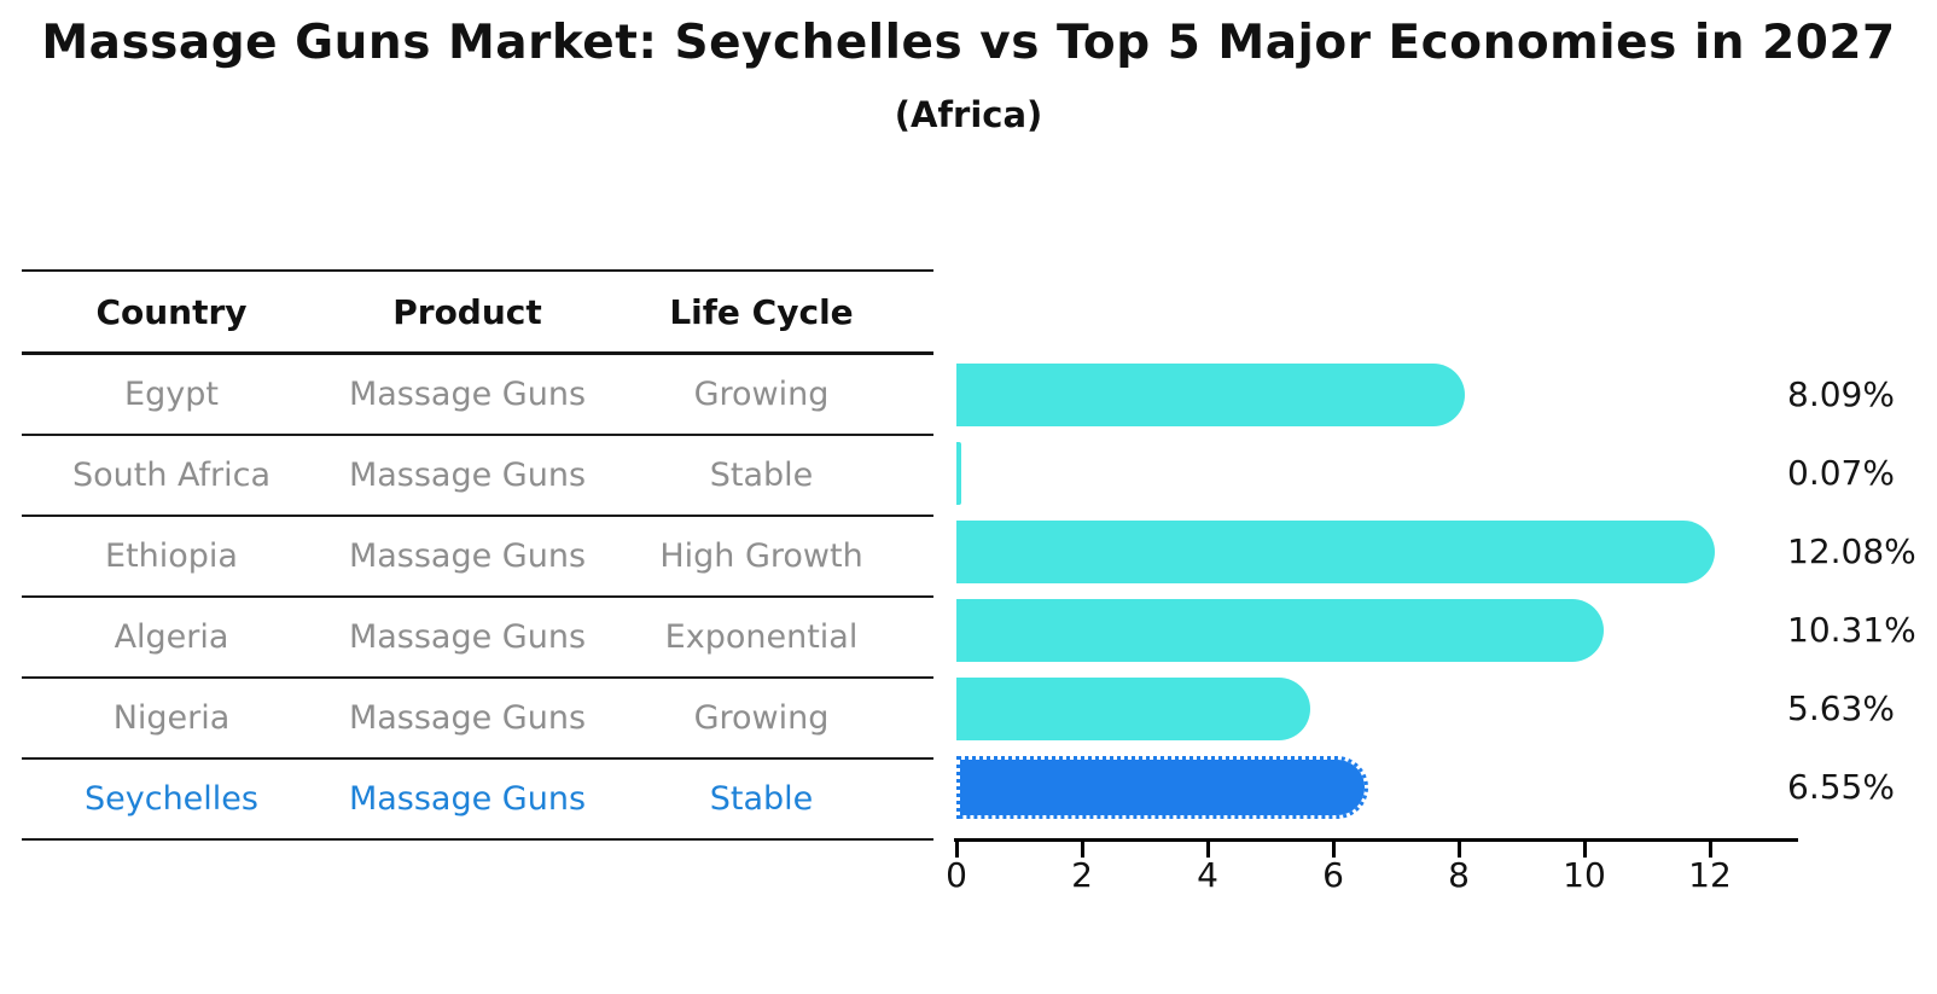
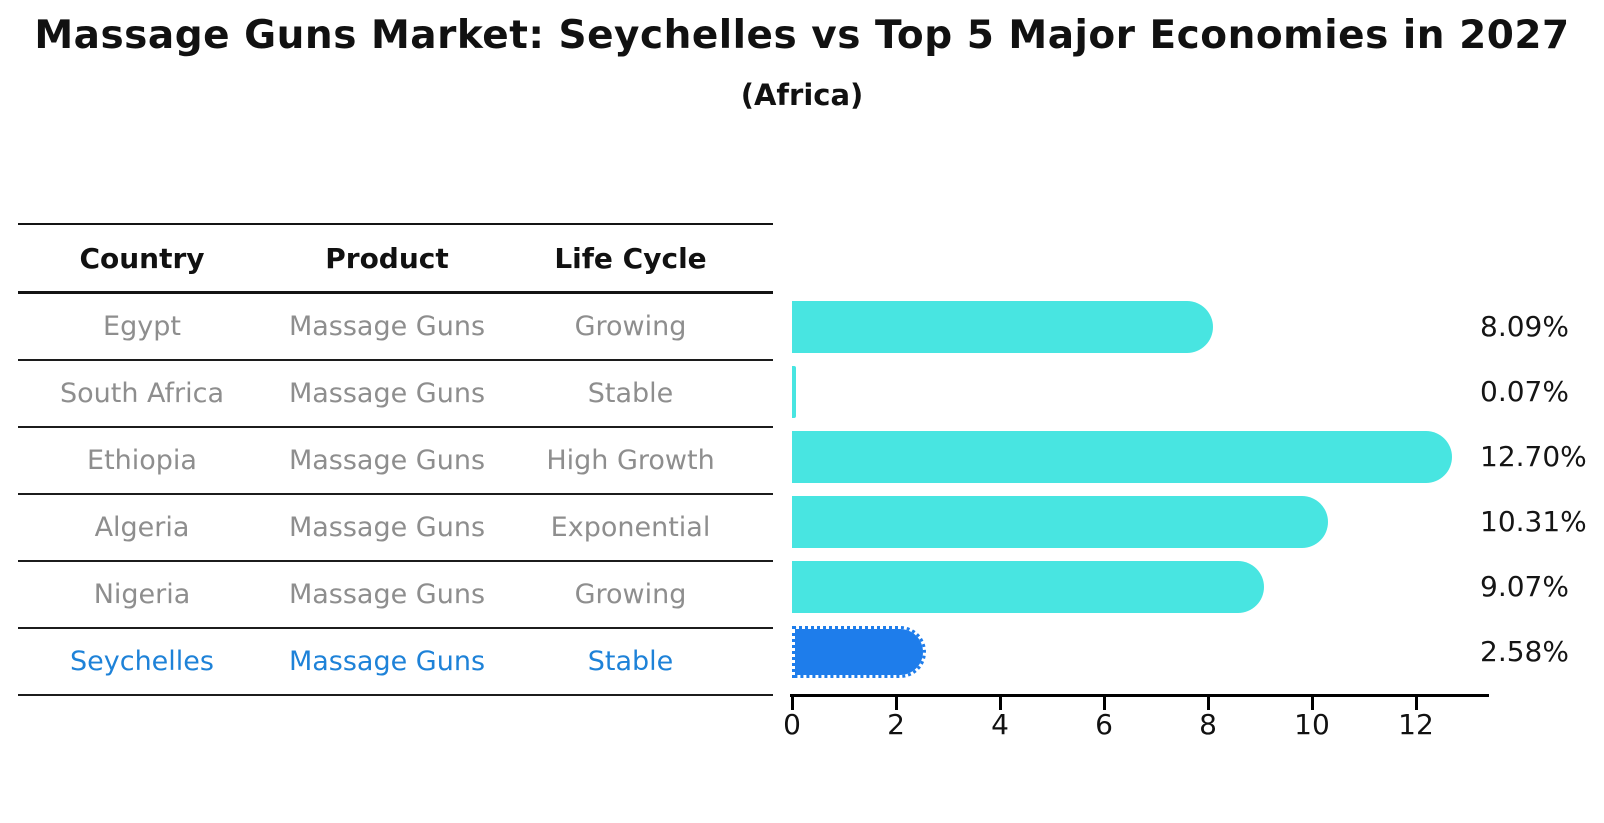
Ethiopia: 12.08% -> 12.70%
Nigeria: 5.63% -> 9.07%
Seychelles: 6.55% -> 2.58%
